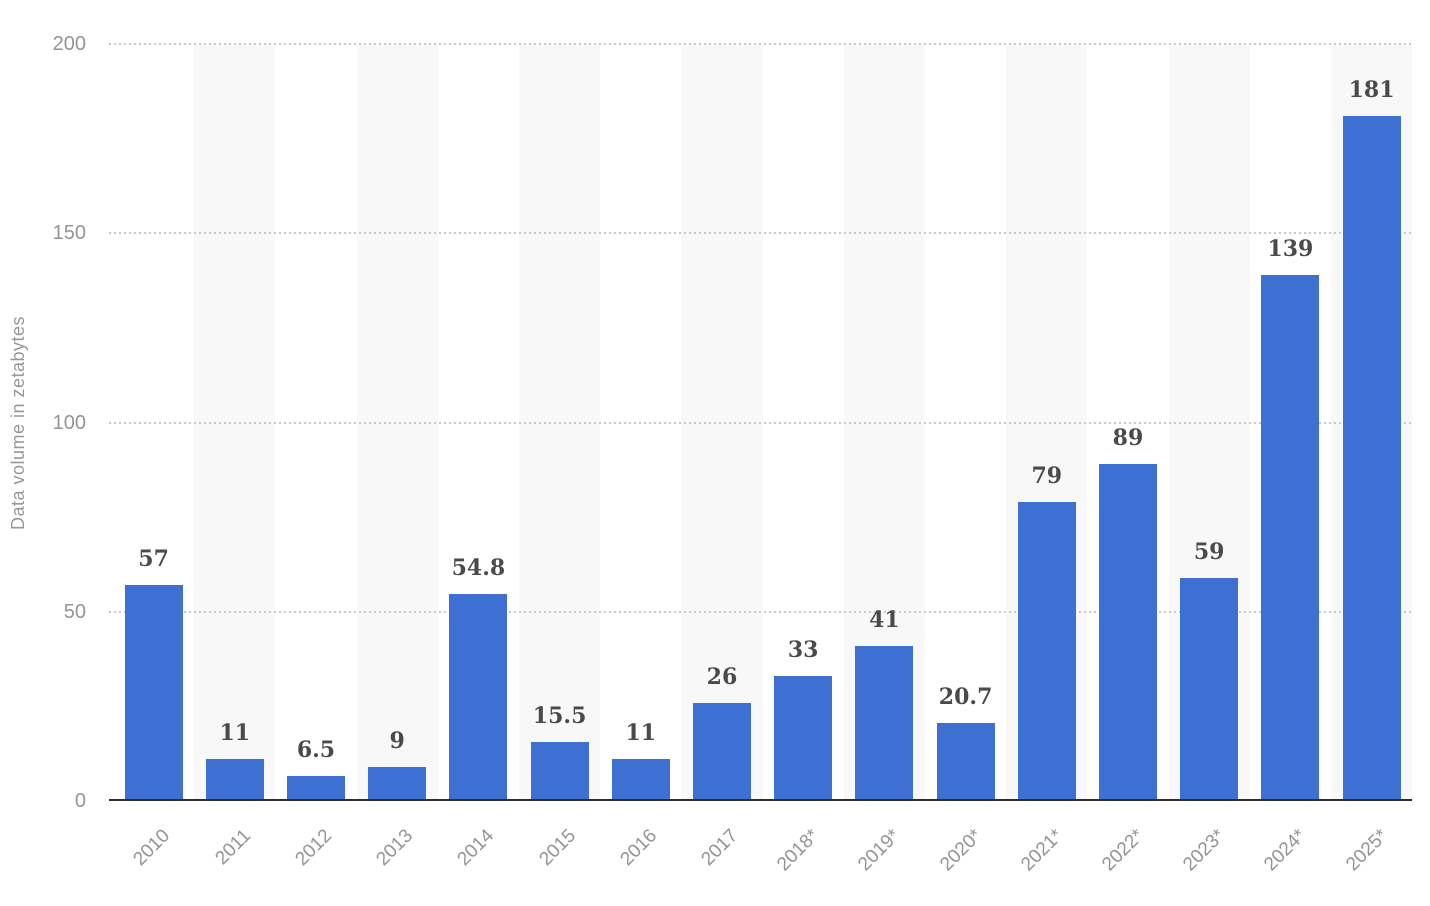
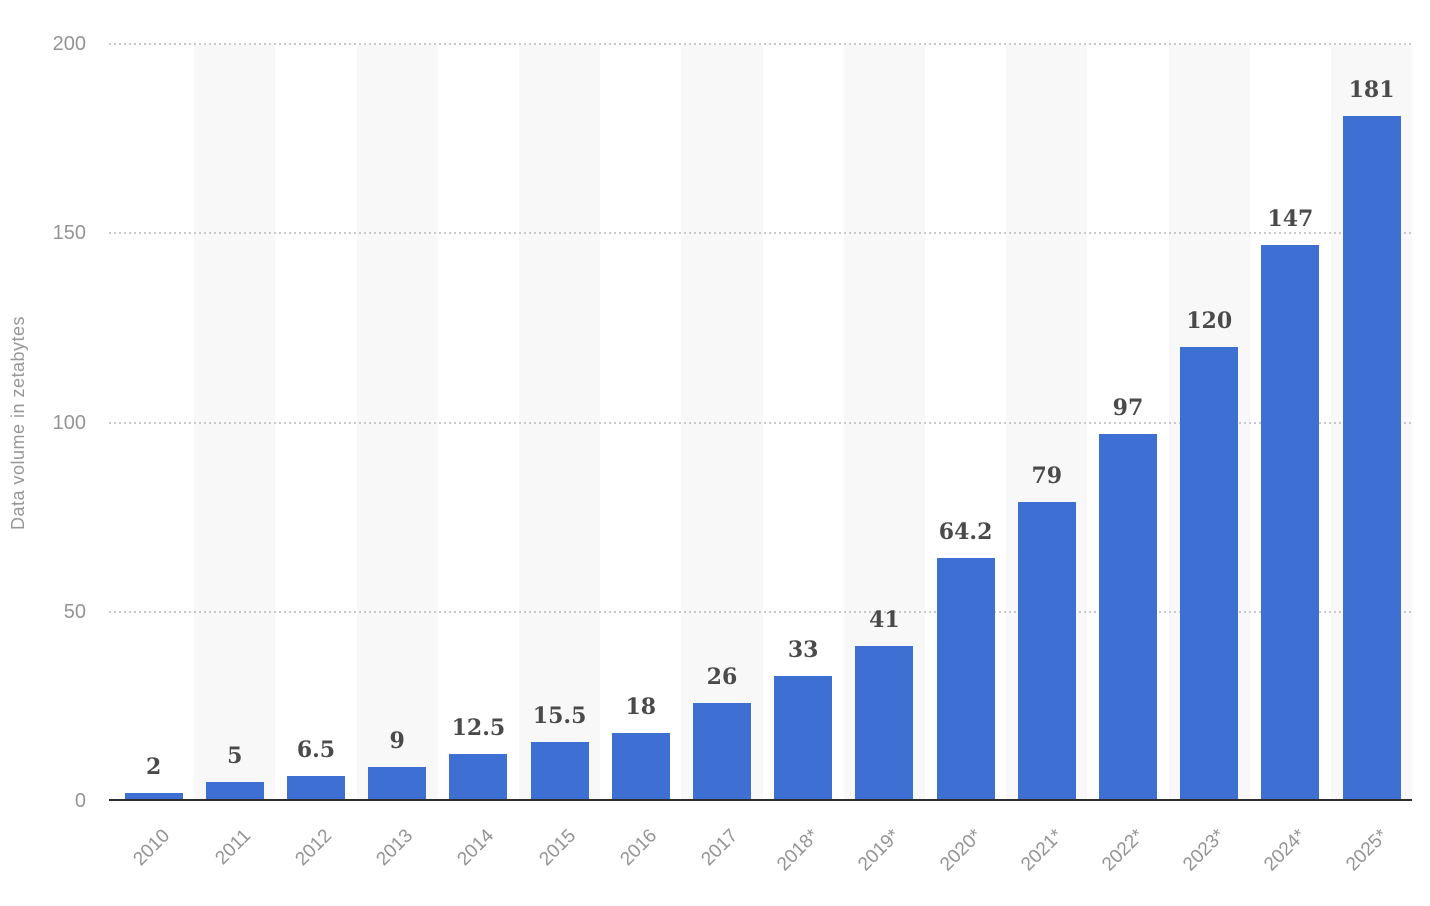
2010: 57 -> 2
2011: 11 -> 5
2014: 54.8 -> 12.5
2016: 11 -> 18
2020*: 20.7 -> 64.2
2022*: 89 -> 97
2023*: 59 -> 120
2024*: 139 -> 147
